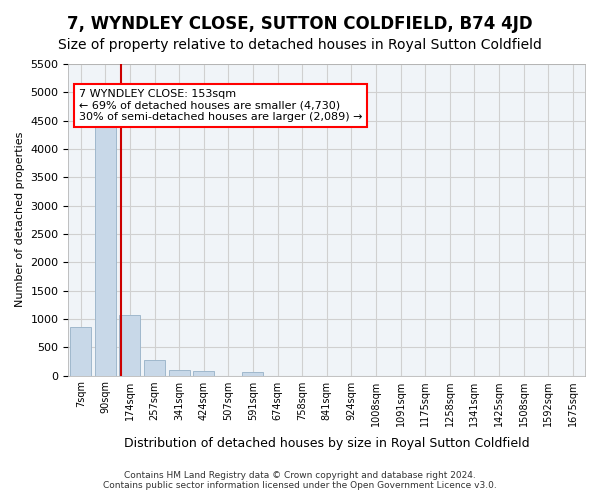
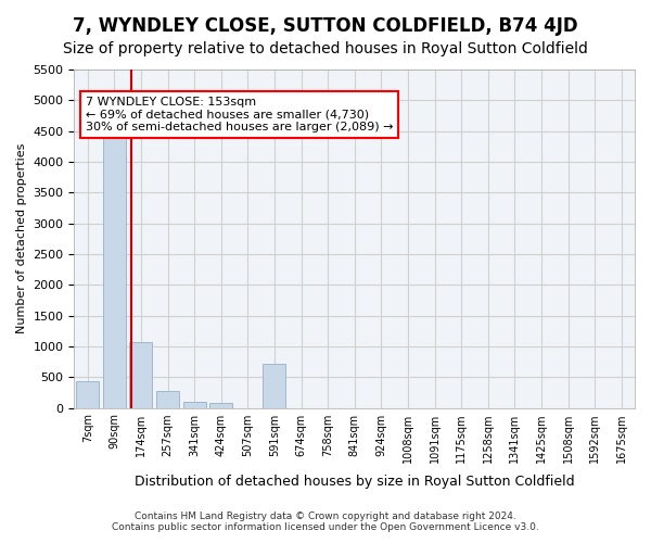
7sqm: 850 -> 440
591sqm: 60 -> 720
